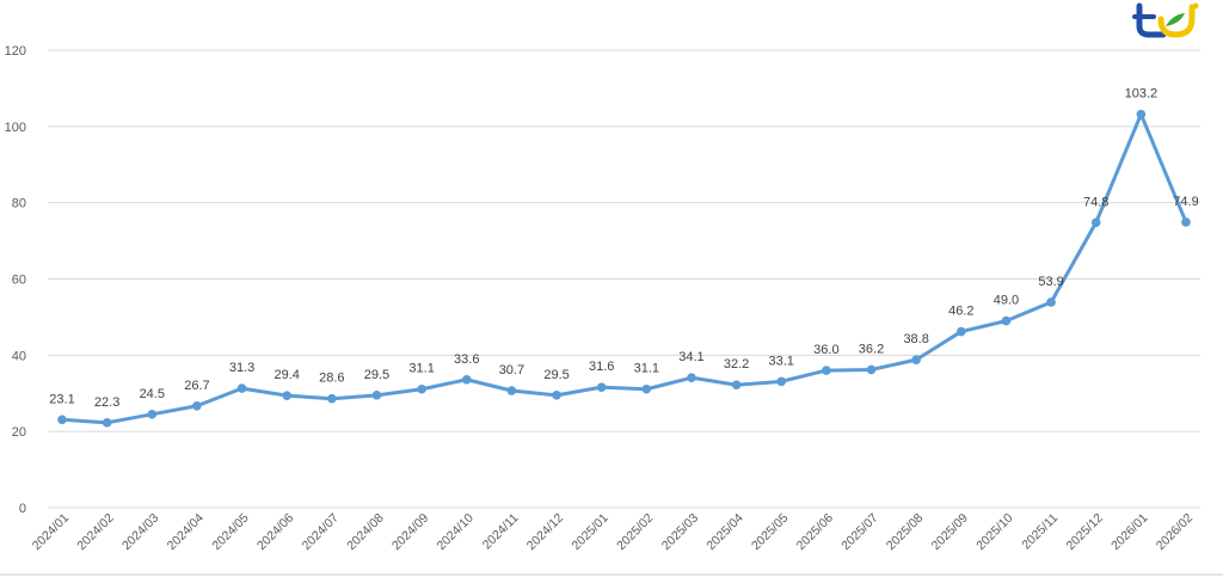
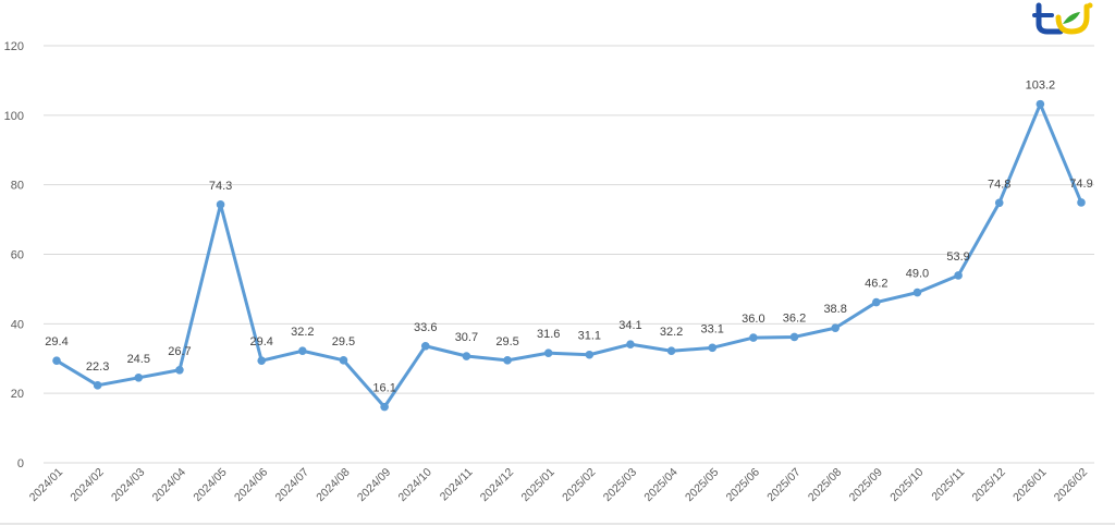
2024/01: 23.1 -> 29.4
2024/05: 31.3 -> 74.3
2024/07: 28.6 -> 32.2
2024/09: 31.1 -> 16.1
